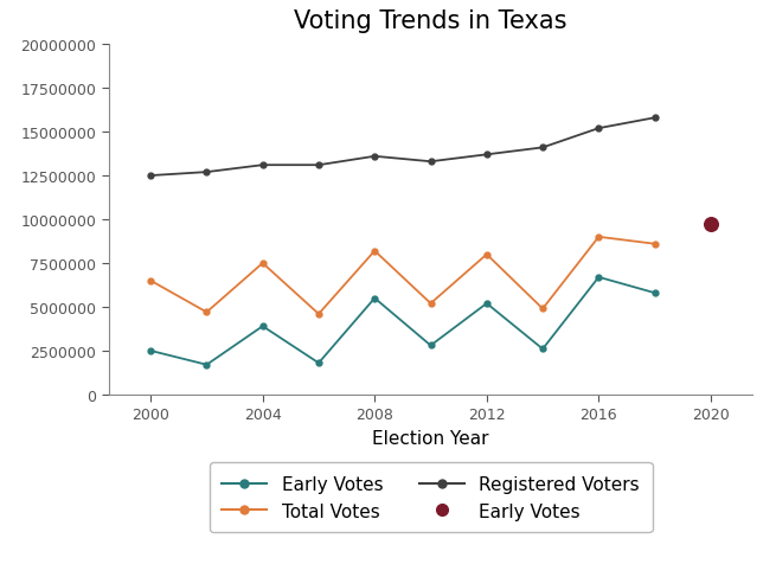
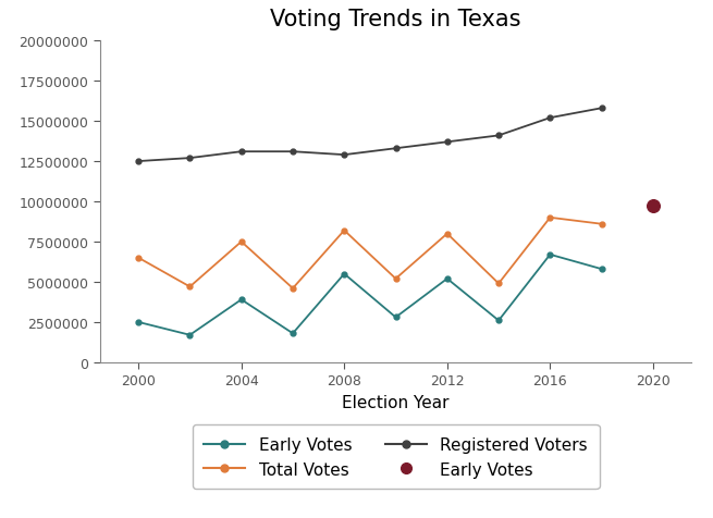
Registered Voters/2008: 13600000 -> 12900000
